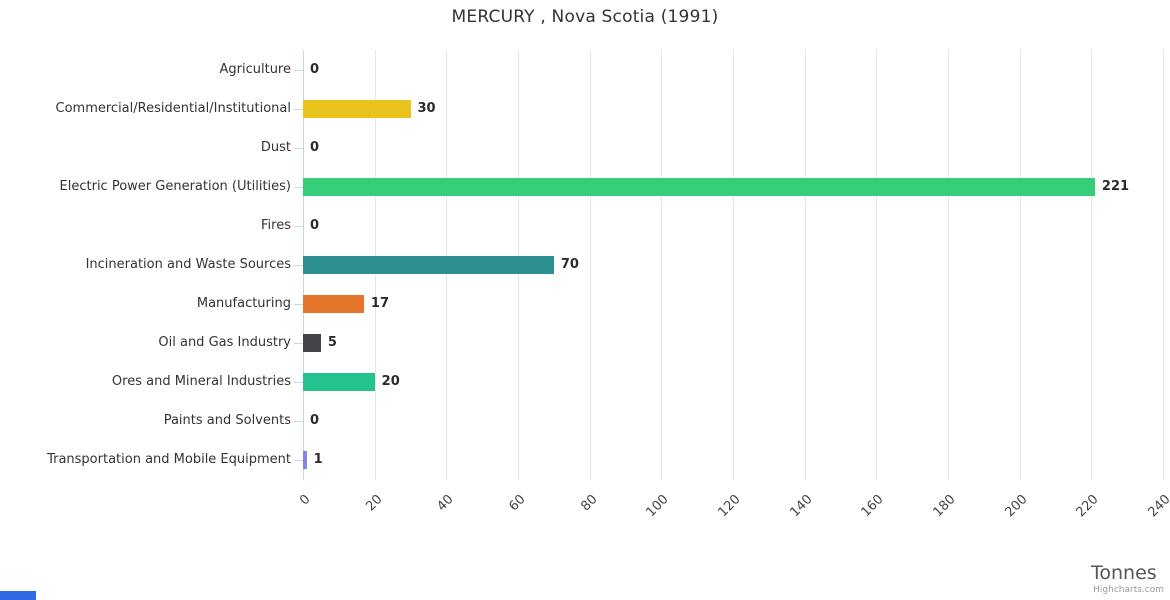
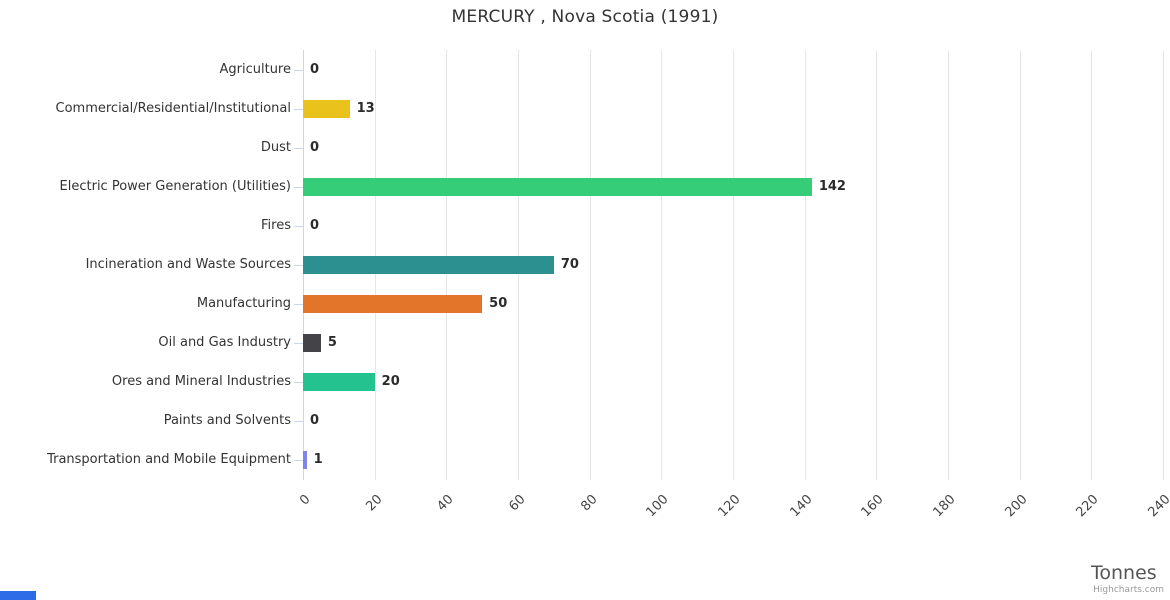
Commercial/Residential/Institutional: 30 -> 13
Electric Power Generation (Utilities): 221 -> 142
Manufacturing: 17 -> 50
